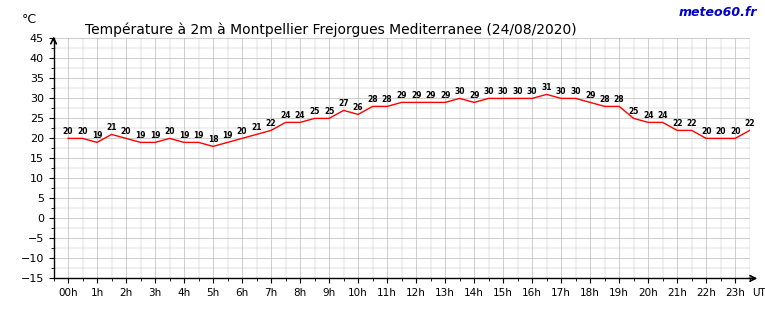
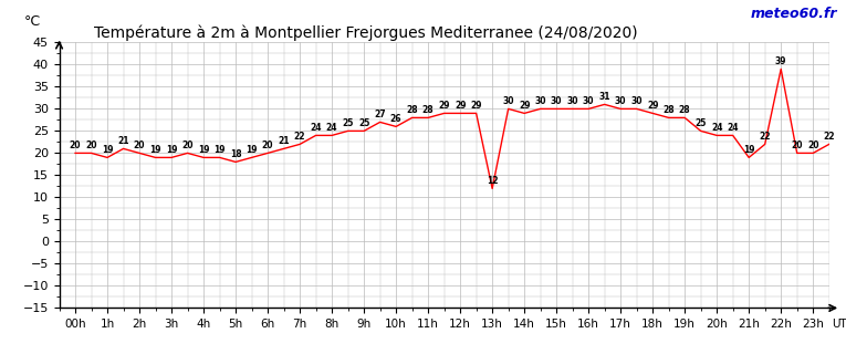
13h: 29 -> 12
21h: 22 -> 19
22h: 20 -> 39
